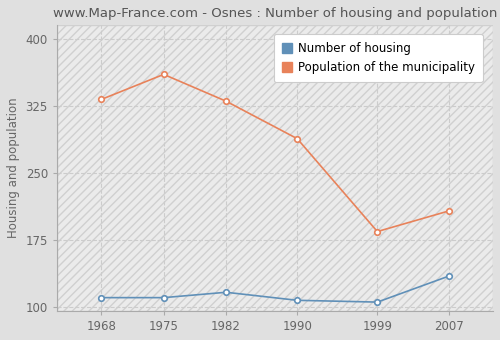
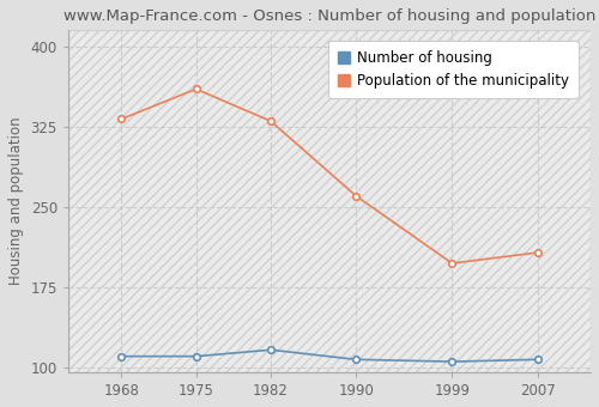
Population of the municipality/1990: 288 -> 260
Population of the municipality/1999: 184 -> 197
Number of housing/2007: 134 -> 107
